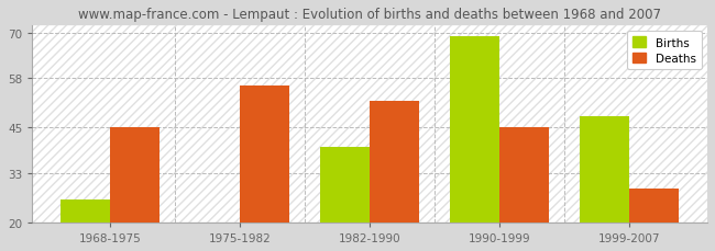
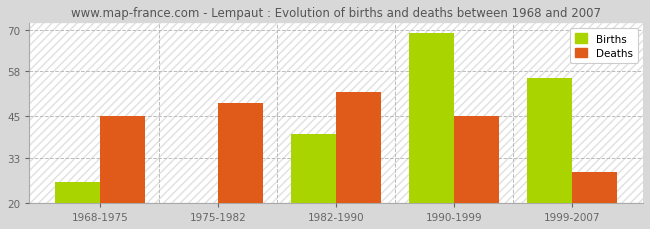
Deaths/1975-1982: 56 -> 49
Births/1999-2007: 48 -> 56
